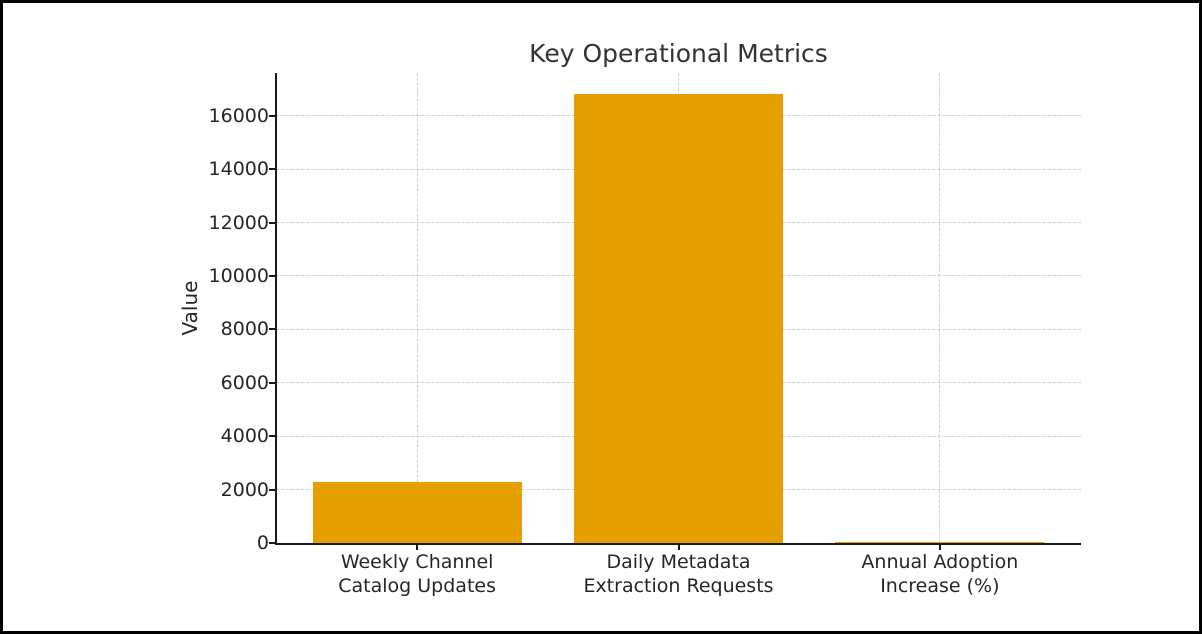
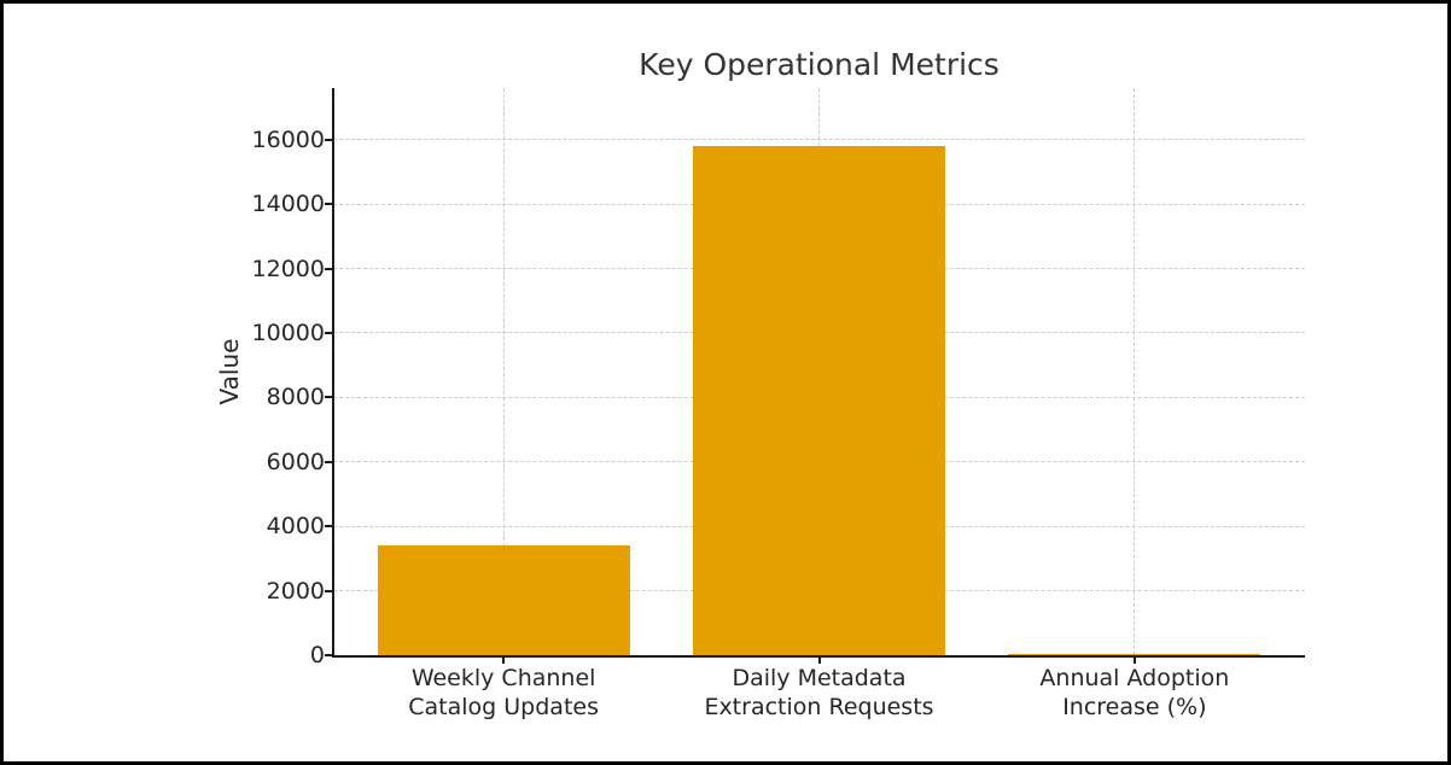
Weekly Channel Catalog Updates: 2300 -> 3400
Daily Metadata Extraction Requests: 16800 -> 15800
